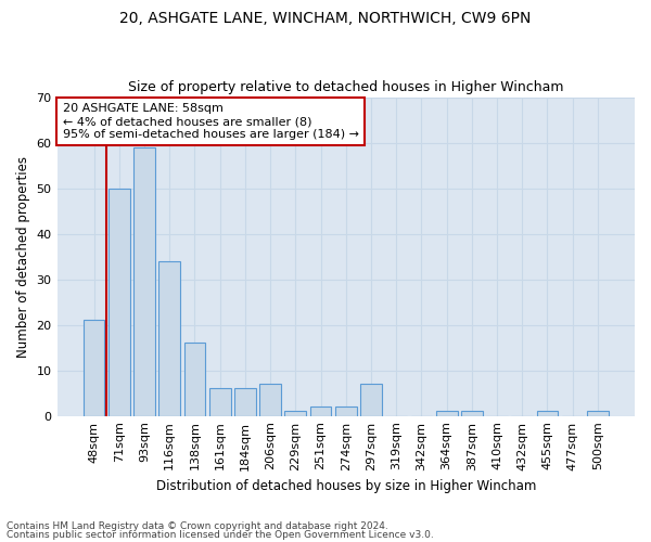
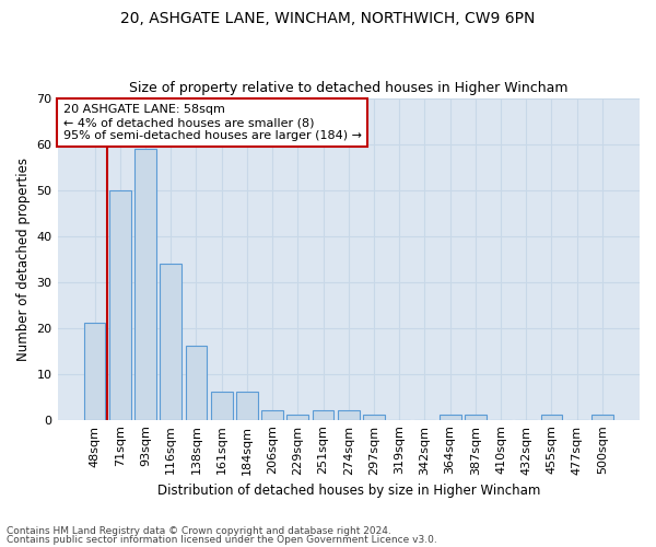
206sqm: 7 -> 2
297sqm: 7 -> 1
